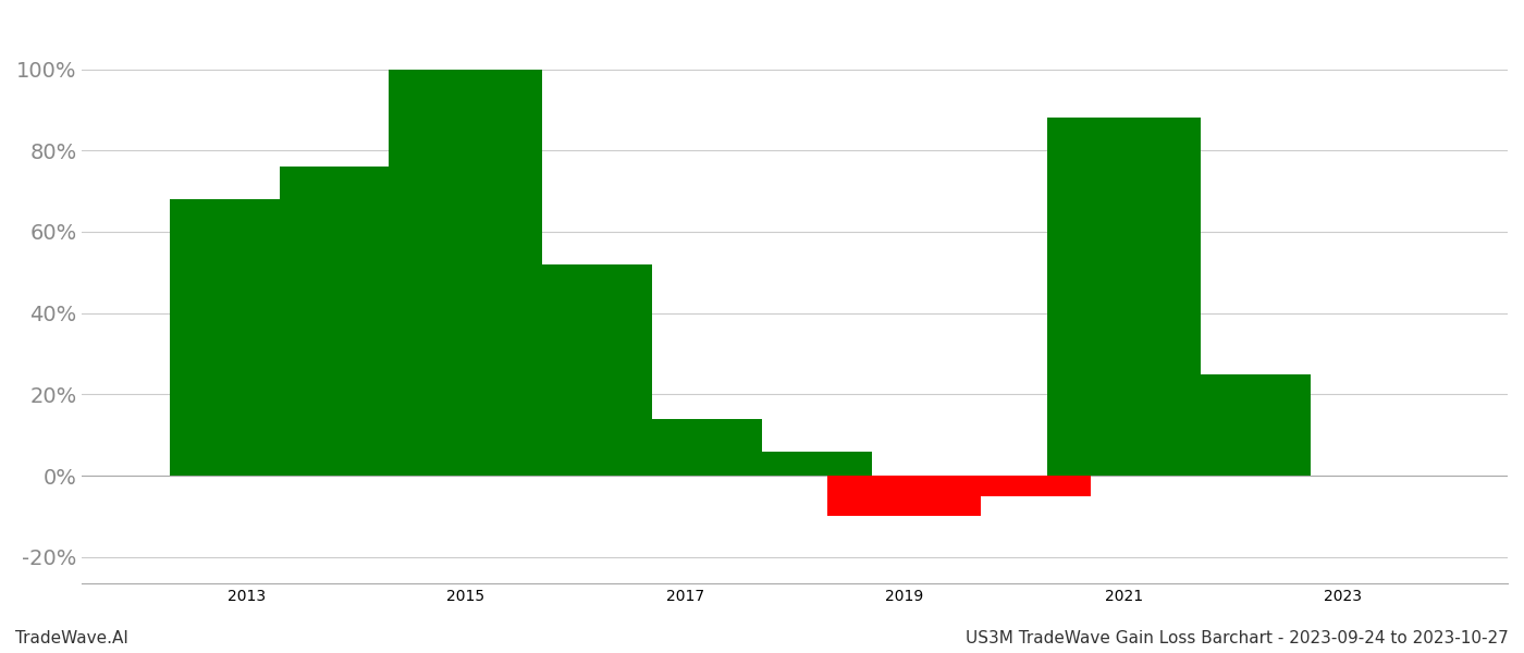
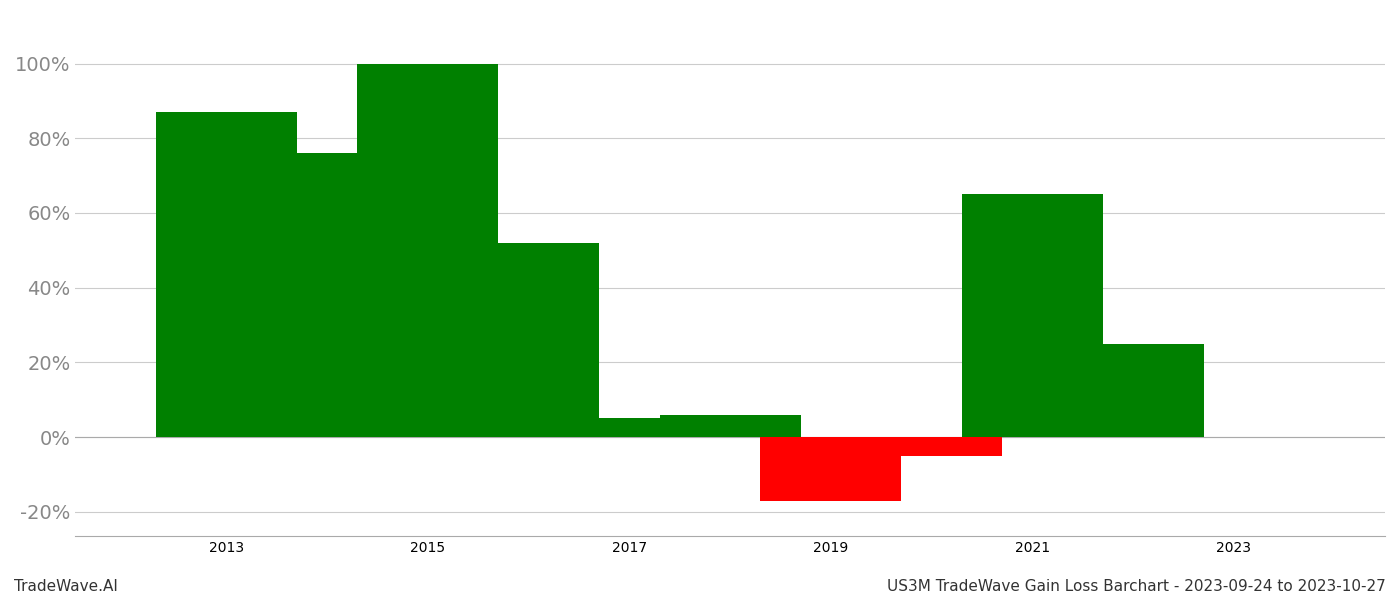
2013: 68% -> 87%
2017: 14% -> 5%
2019: -10% -> -17%
2021: 88% -> 65%
